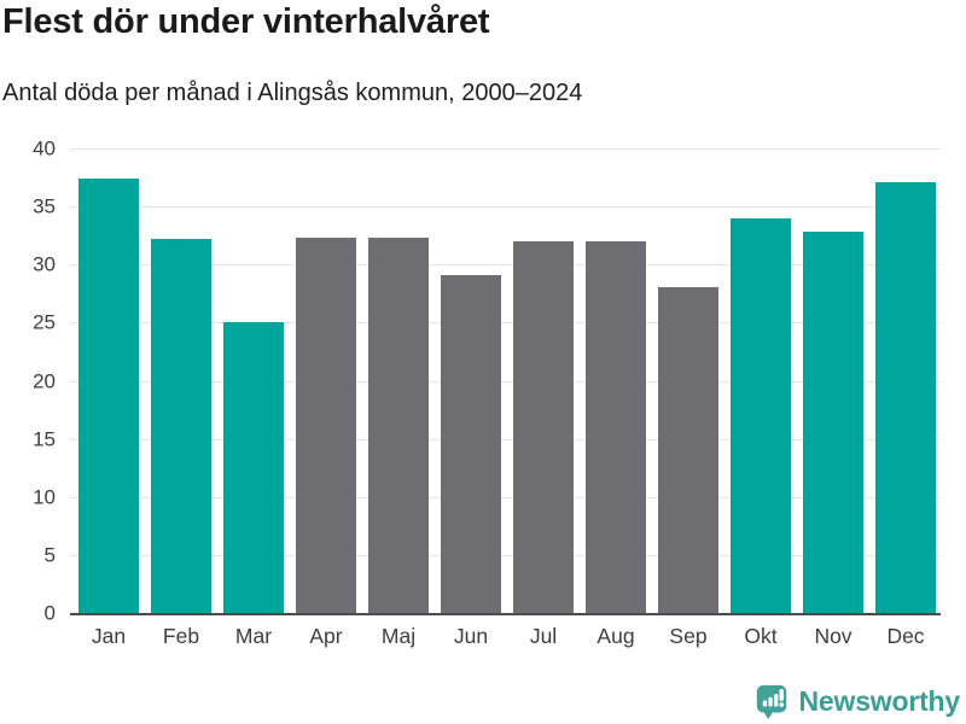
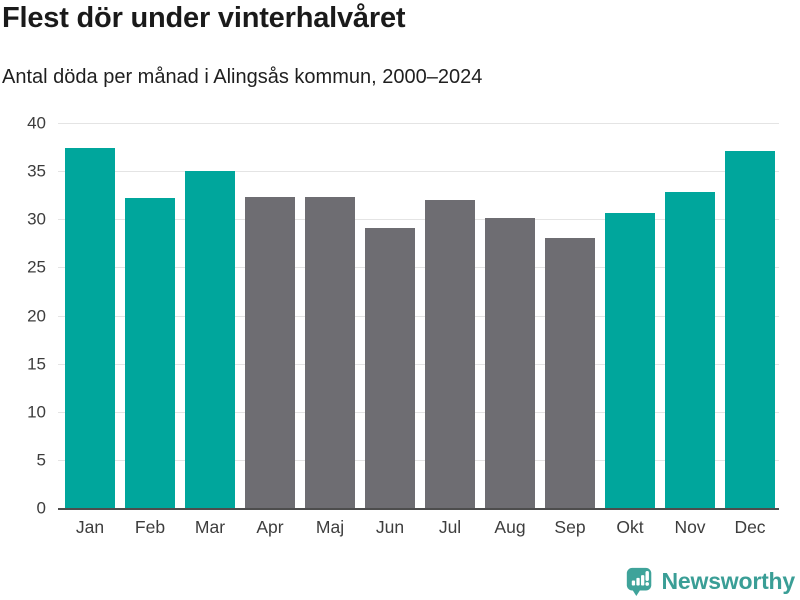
Mar: 25 -> 35
Aug: 32 -> 30
Okt: 34 -> 31
